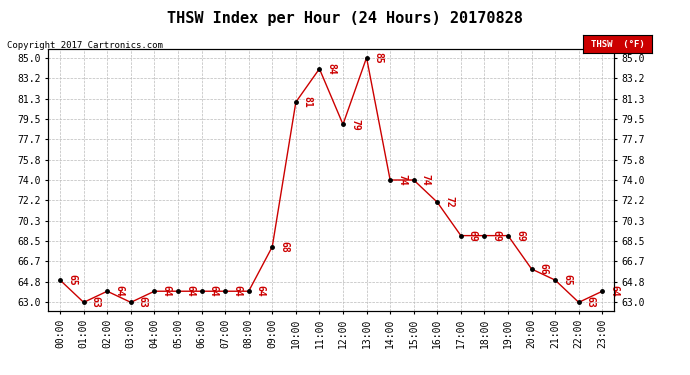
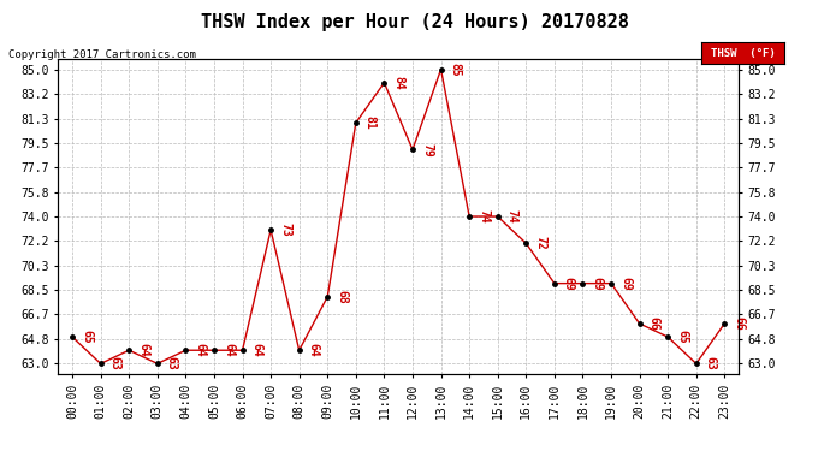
07:00: 64 -> 73
23:00: 64 -> 66
